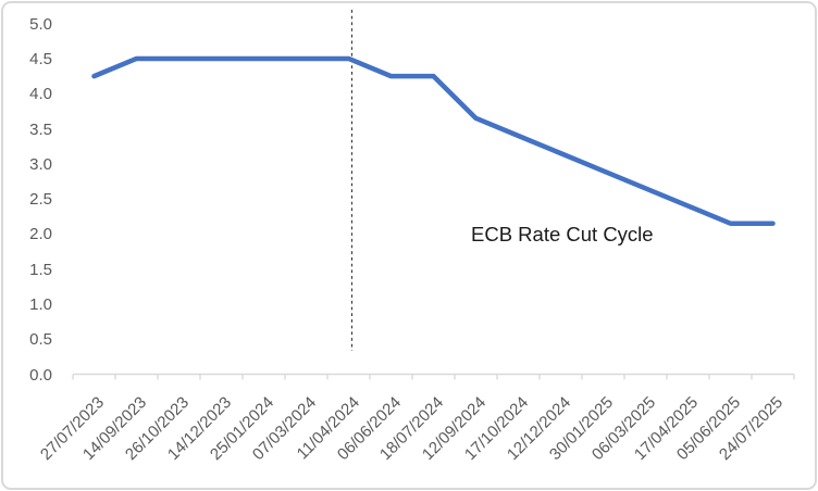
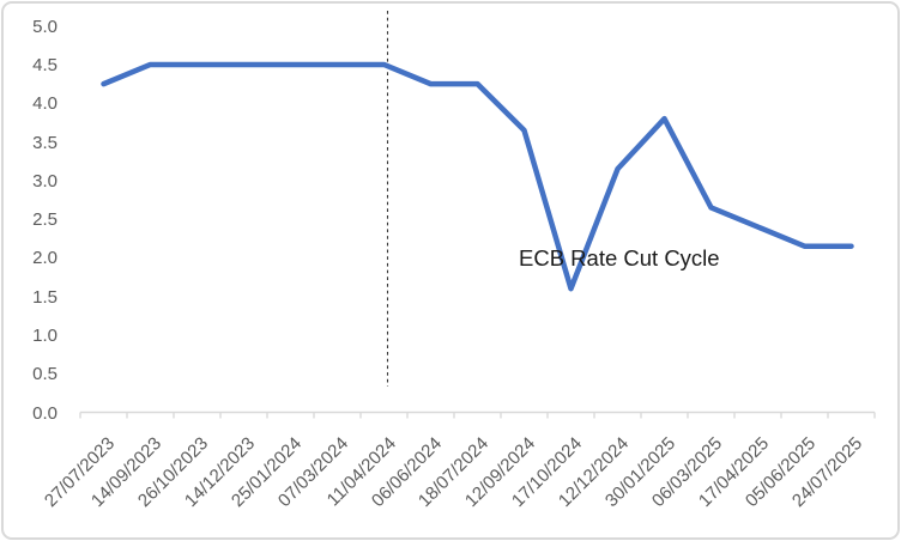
17/10/2024: 3.4 -> 1.6
30/01/2025: 2.9 -> 3.8
